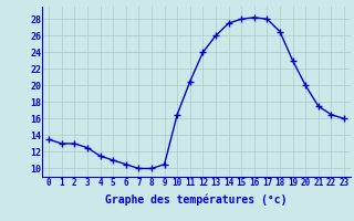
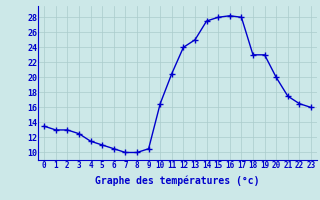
13: 26.0 -> 25.0
18: 26.5 -> 23.0
